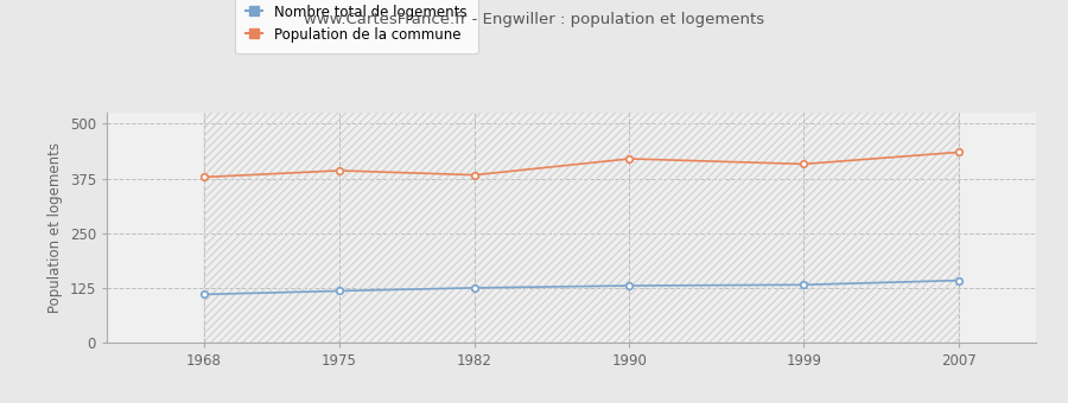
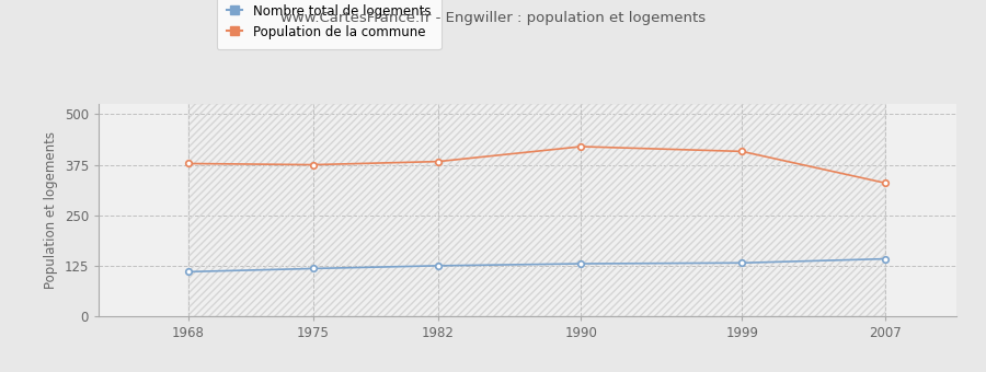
Population de la commune/1975: 393 -> 375
Population de la commune/2007: 435 -> 330
